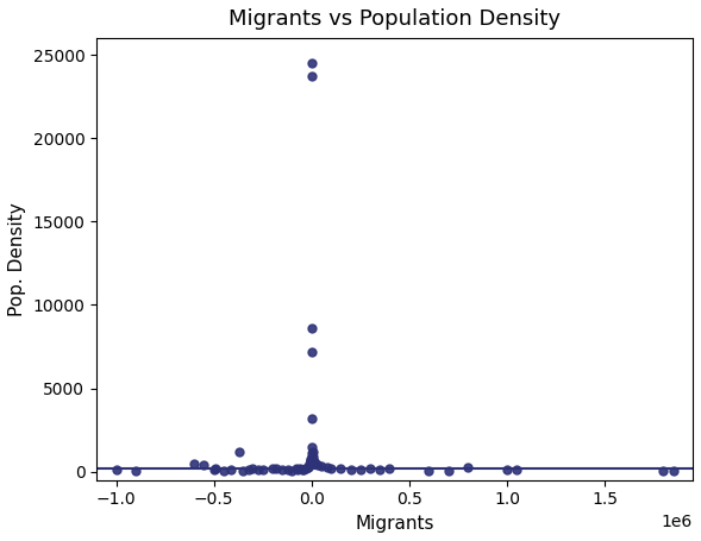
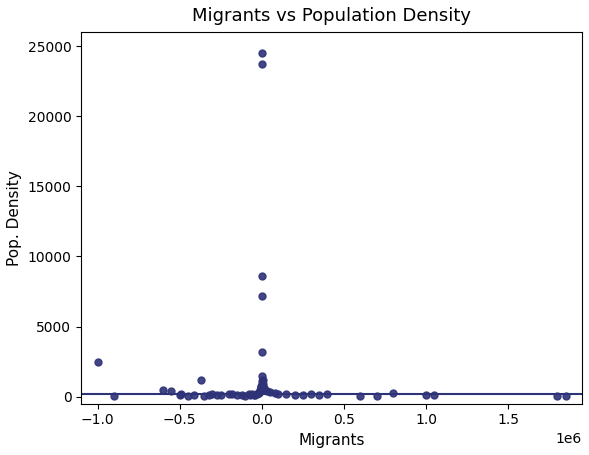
−1.0: 100 -> 2500
